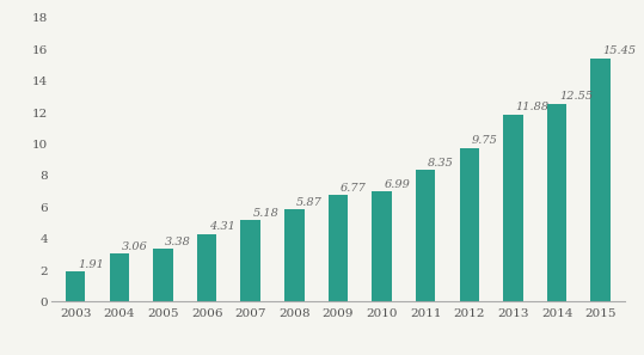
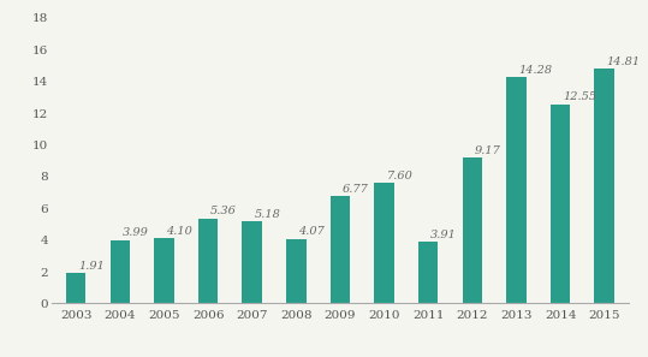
2004: 3.06 -> 3.99
2005: 3.38 -> 4.10
2006: 4.31 -> 5.36
2008: 5.87 -> 4.07
2010: 6.99 -> 7.60
2011: 8.35 -> 3.91
2012: 9.75 -> 9.17
2013: 11.88 -> 14.28
2015: 15.45 -> 14.81
